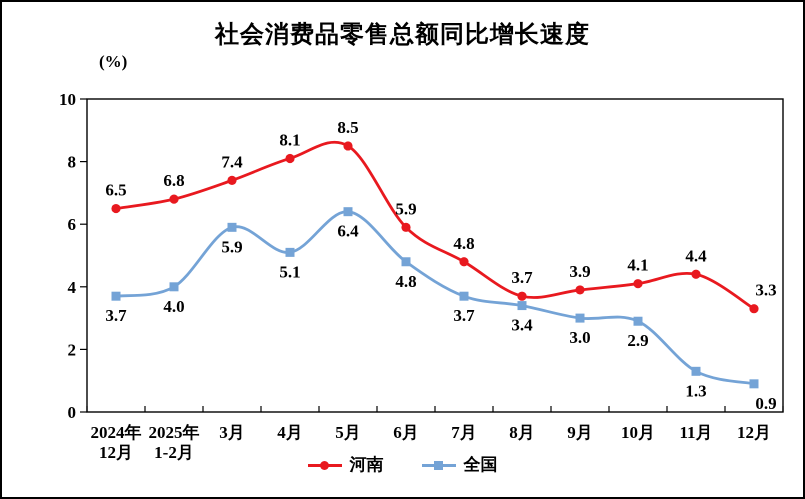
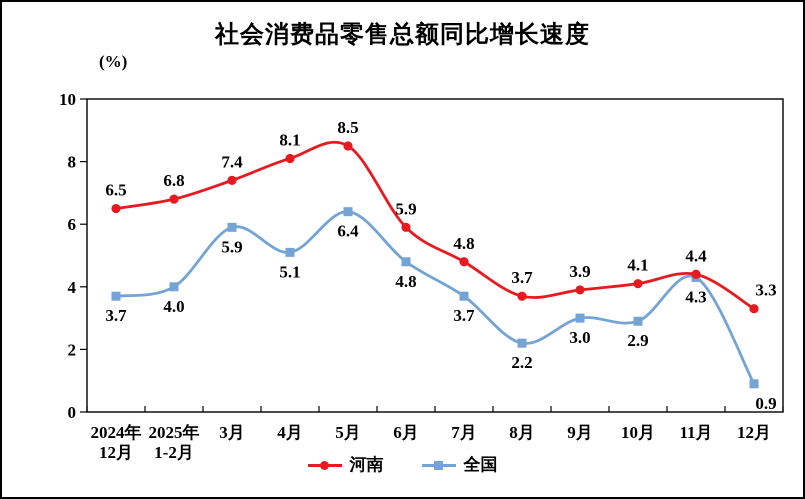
全国/8月: 3.4 -> 2.2
全国/11月: 1.3 -> 4.3
